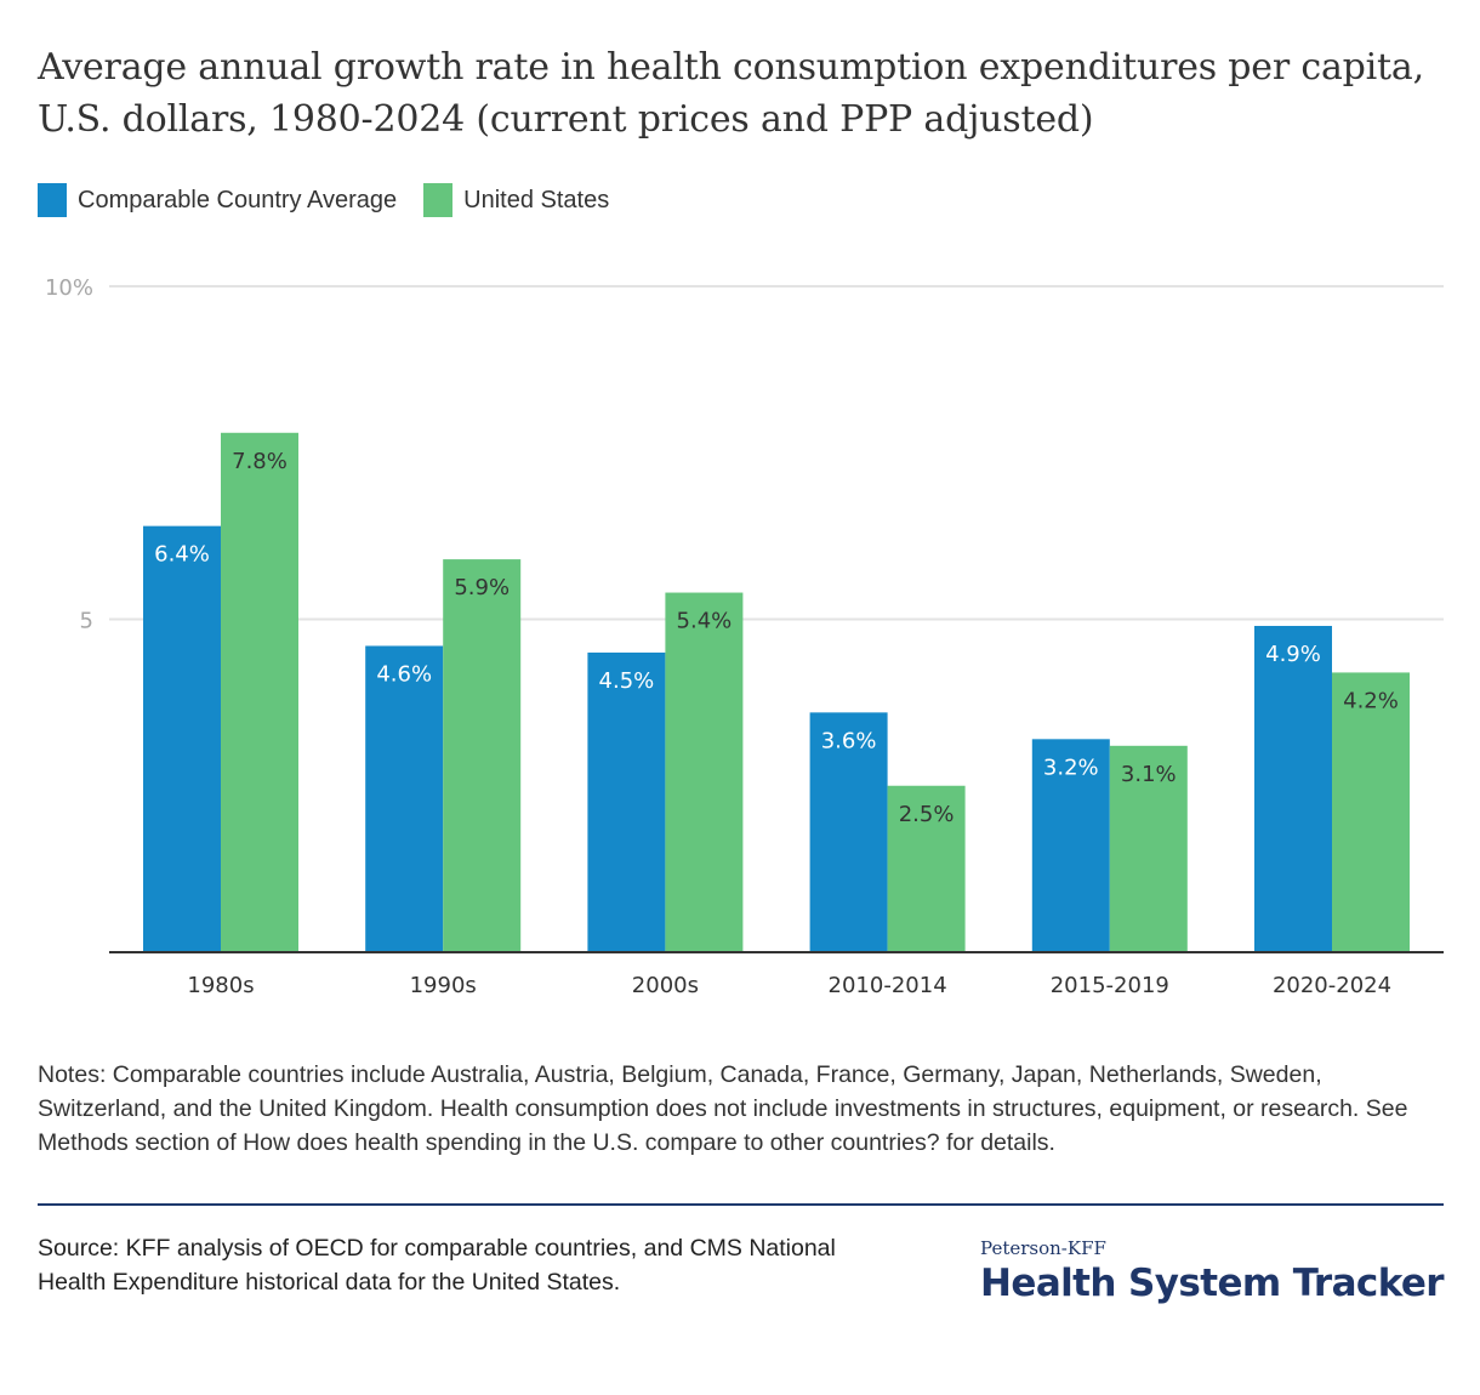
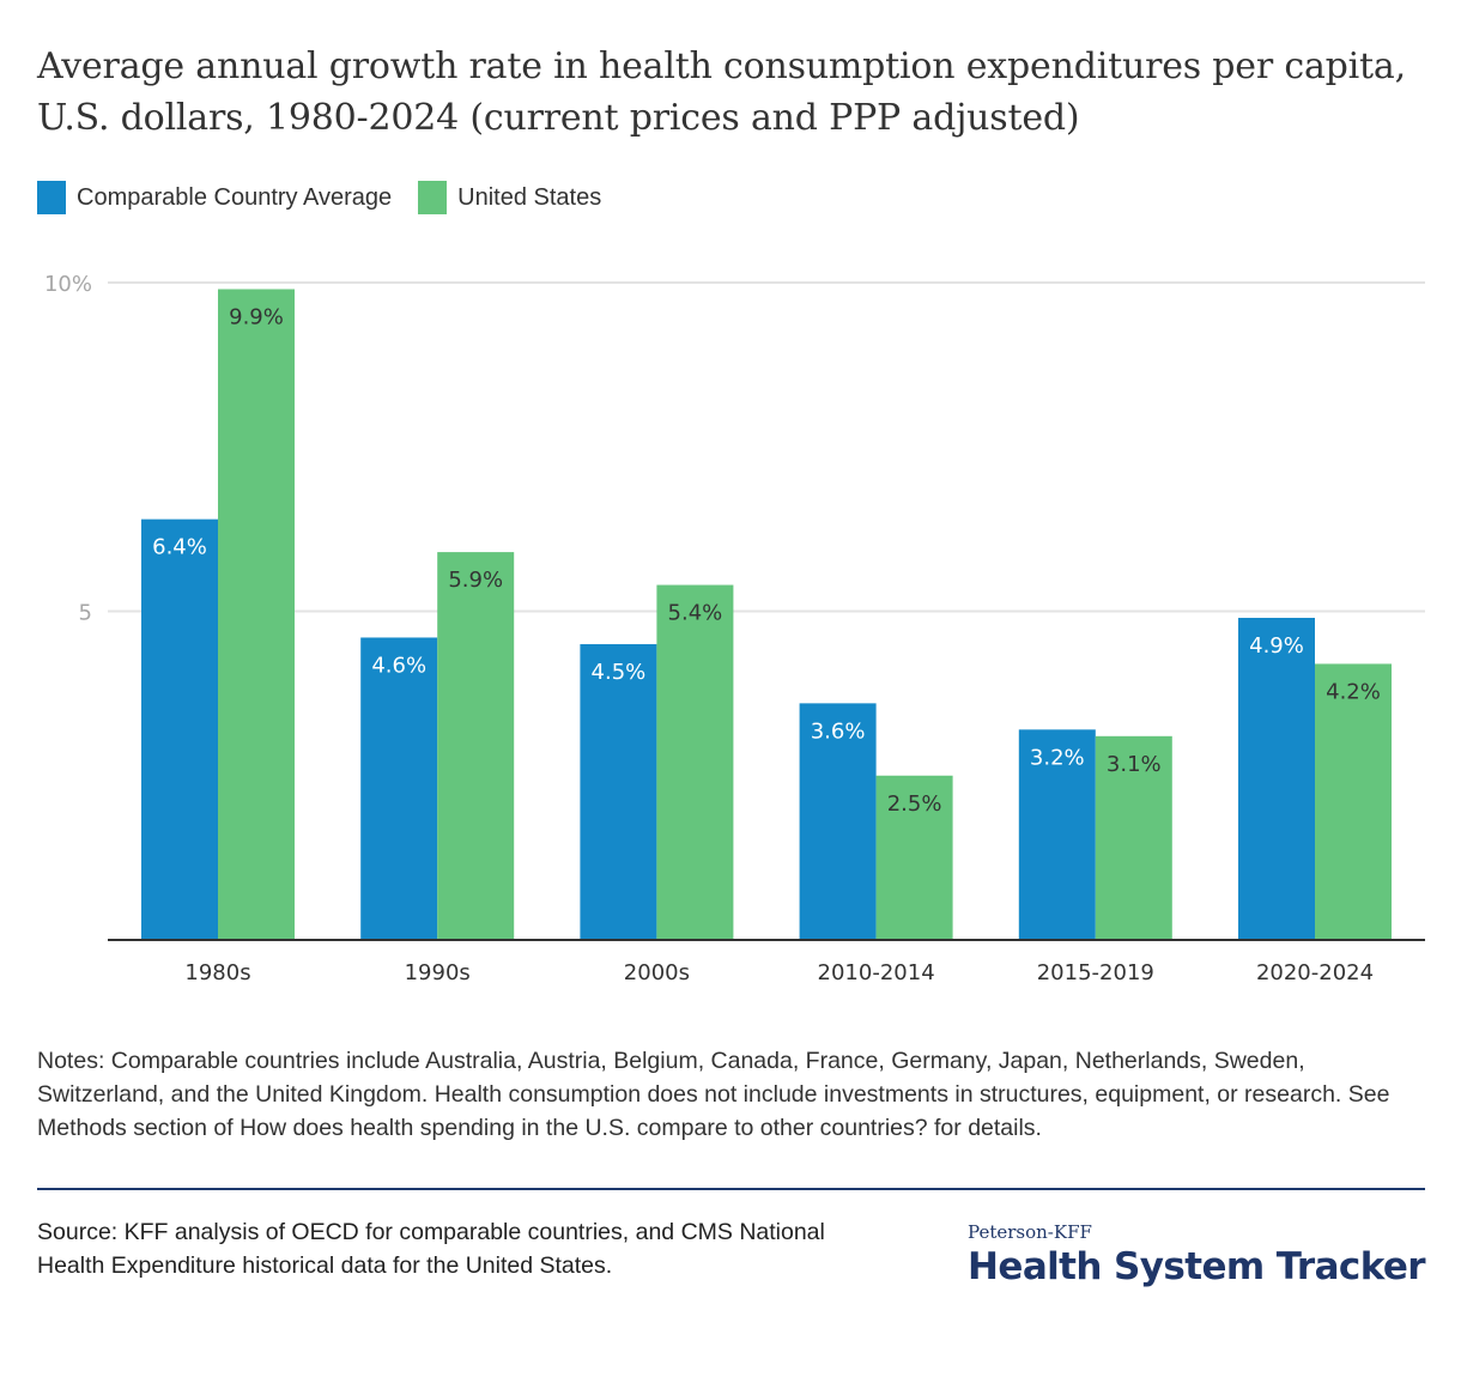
United States/1980s: 7.8% -> 9.9%
